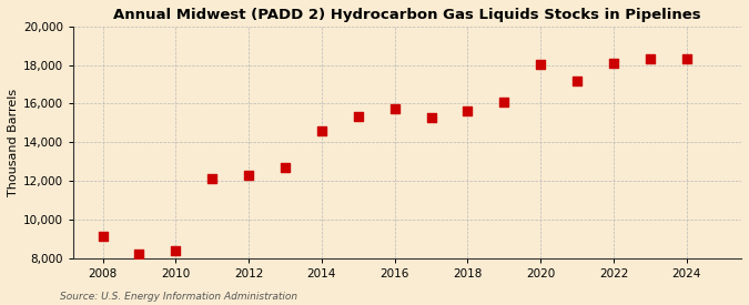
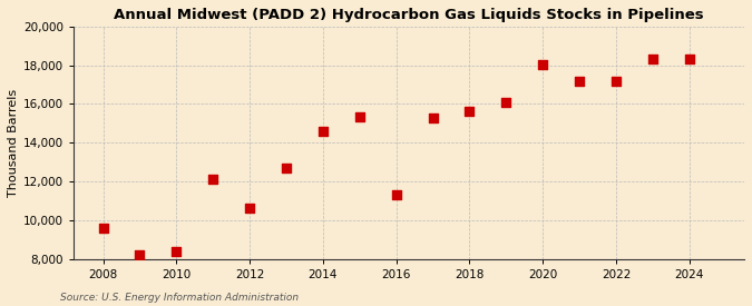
2008: 9,100 -> 9,600
2012: 12,300 -> 10,600
2016: 15,800 -> 11,300
2022: 18,100 -> 17,200
